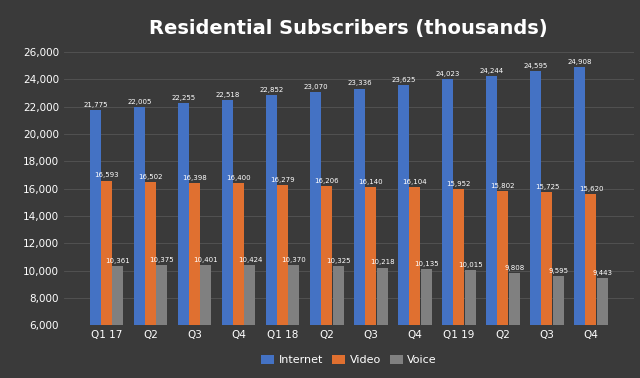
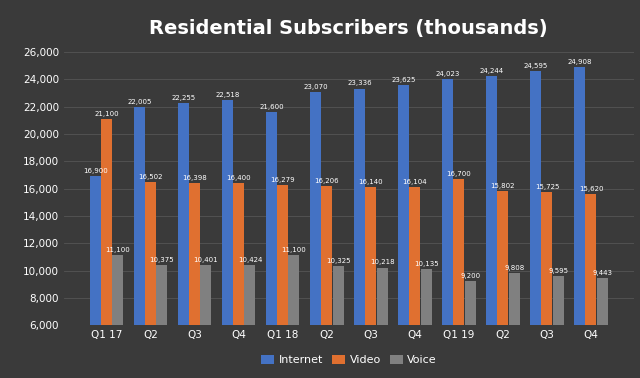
Internet/Q1 17: 21,800 -> 16,900
Video/Q1 17: 16,600 -> 21,100
Voice/Q1 17: 10,400 -> 11,100
Internet/Q1 18: 22,900 -> 21,600
Voice/Q1 18: 10,400 -> 11,100
Video/Q1 19: 16,000 -> 16,700
Voice/Q1 19: 10,000 -> 9,200
